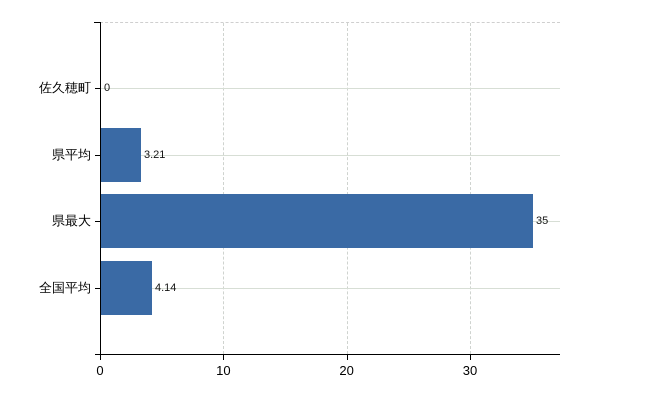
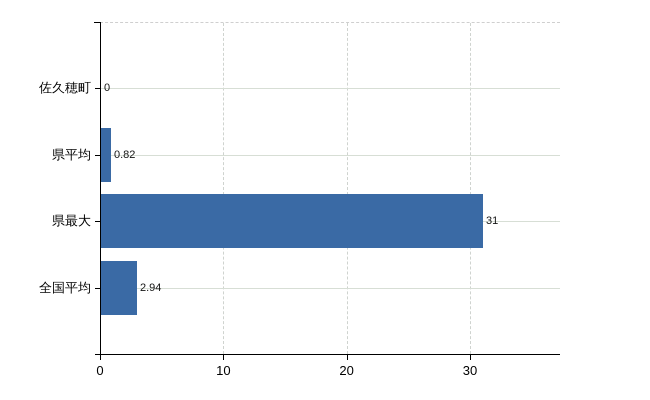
県平均: 3.21 -> 0.82
県最大: 35 -> 31
全国平均: 4.14 -> 2.94
